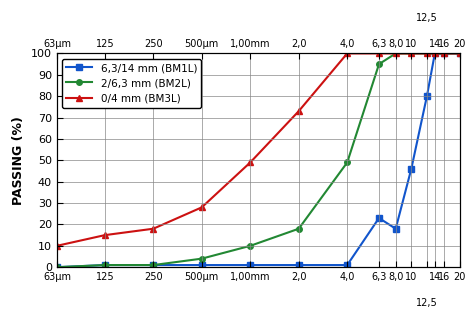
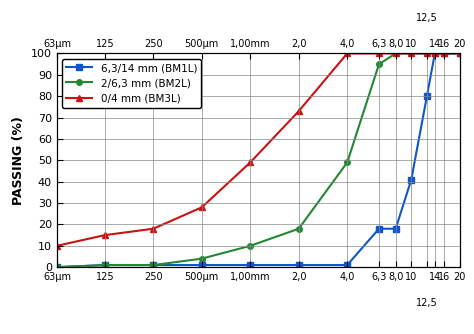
6,3/14 mm (BM1L)/6,3: 23 -> 18
6,3/14 mm (BM1L)/10: 46 -> 41
